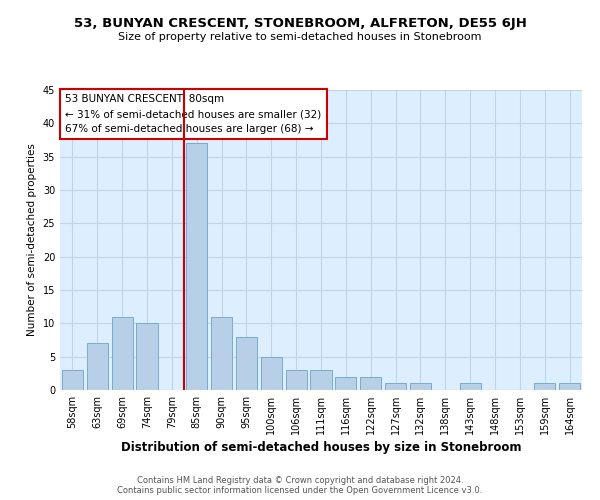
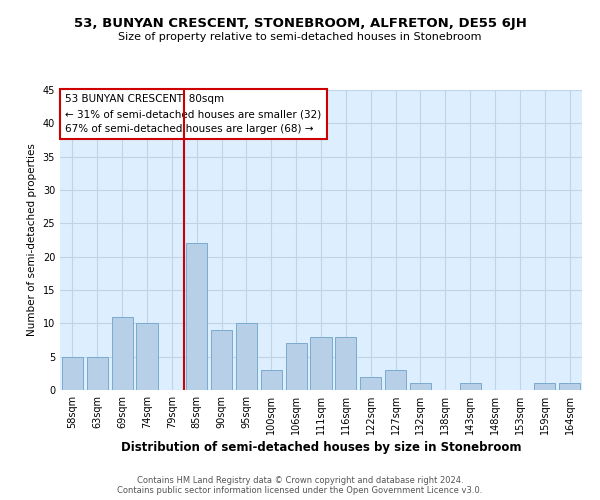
58sqm: 3 -> 5
63sqm: 7 -> 5
85sqm: 37 -> 22
90sqm: 11 -> 9
95sqm: 8 -> 10
100sqm: 5 -> 3
106sqm: 3 -> 7
111sqm: 3 -> 8
116sqm: 2 -> 8
127sqm: 1 -> 3
